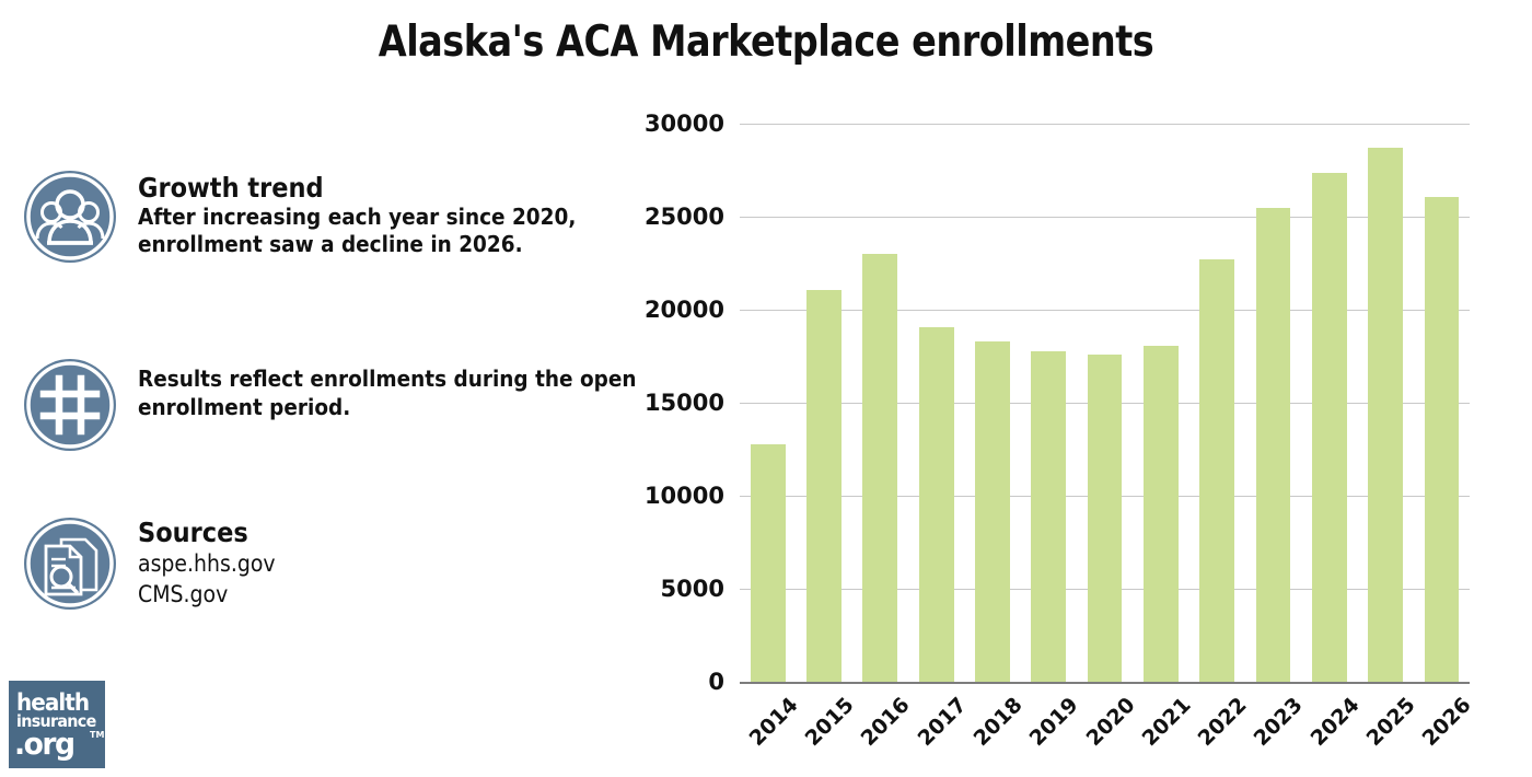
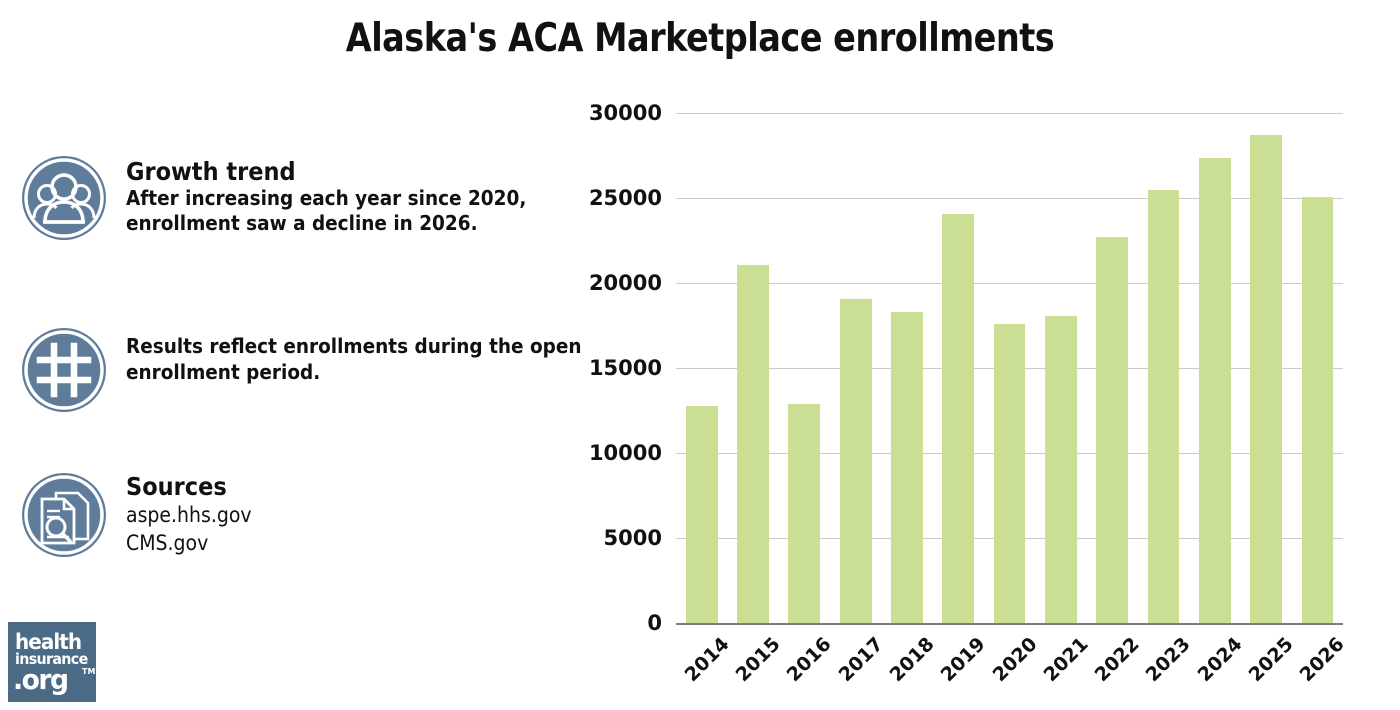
2016: 23000 -> 12900
2019: 17800 -> 24100
2026: 26100 -> 25100
